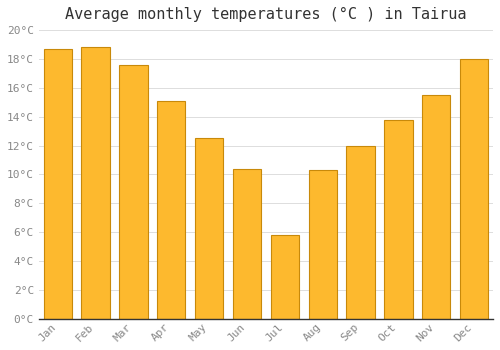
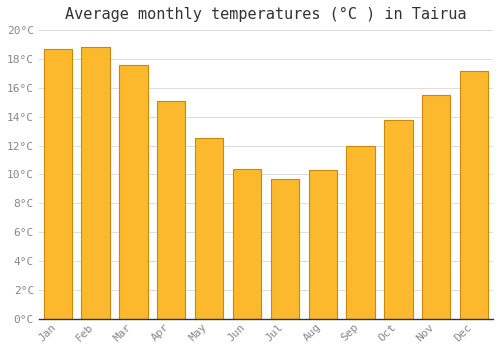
Jul: 5.8°C -> 9.7°C
Dec: 18.0°C -> 17.2°C
